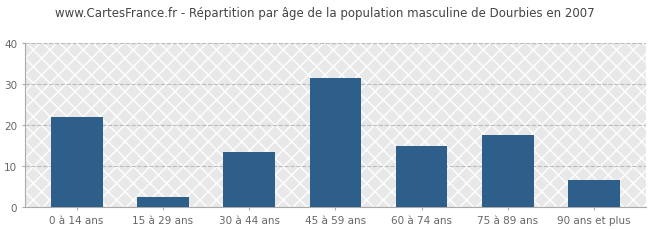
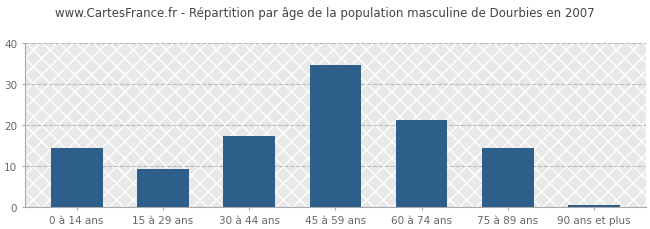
0 à 14 ans: 22.0 -> 14.5
15 à 29 ans: 2.5 -> 9.3
30 à 44 ans: 13.5 -> 17.3
45 à 59 ans: 31.5 -> 34.5
60 à 74 ans: 15.0 -> 21.2
75 à 89 ans: 17.5 -> 14.5
90 ans et plus: 6.5 -> 0.5
